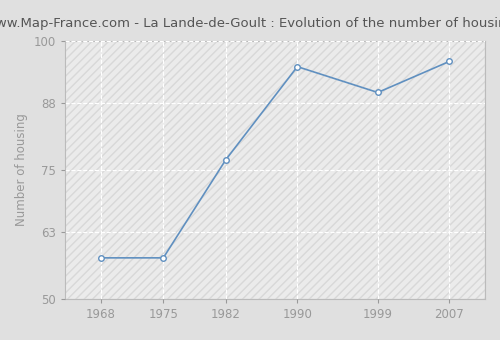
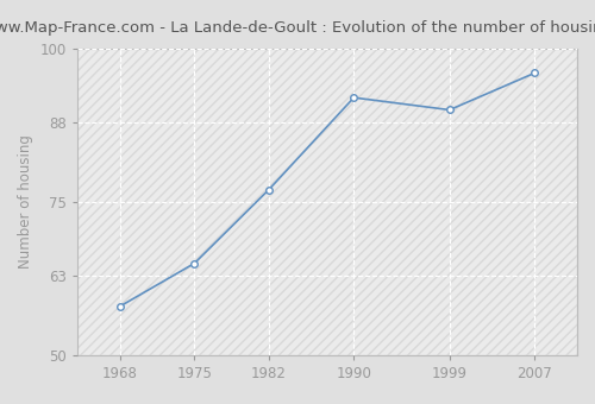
1975: 58 -> 65
1990: 95 -> 92
